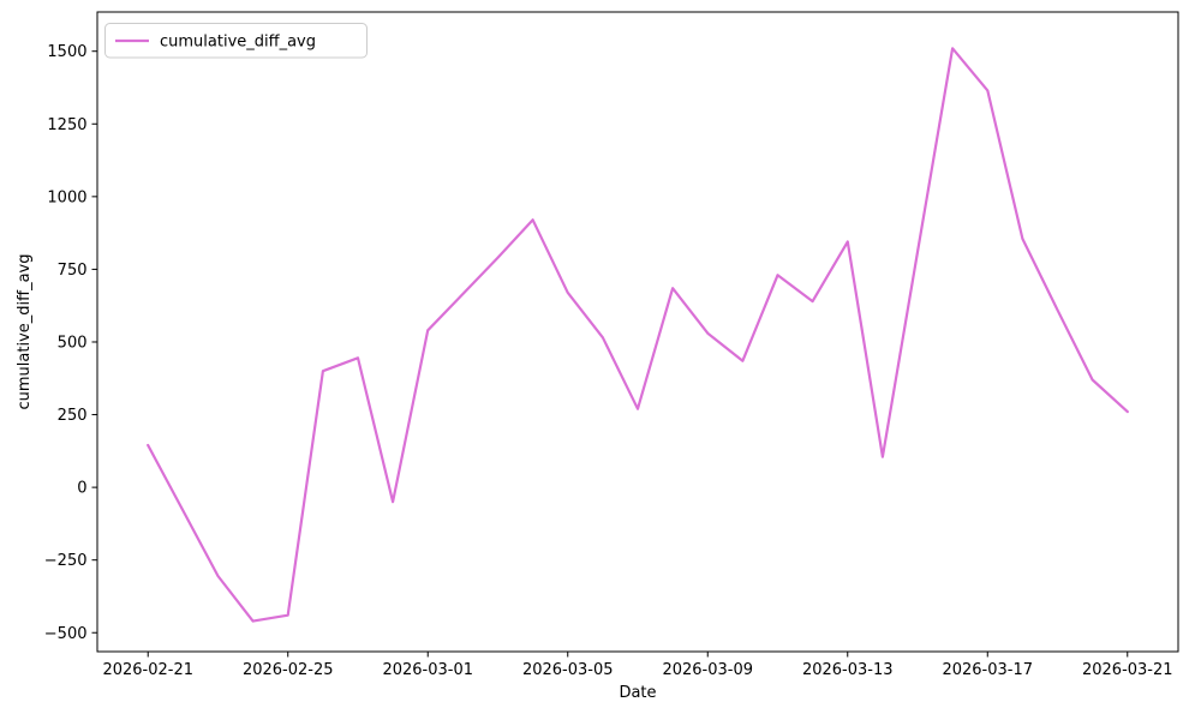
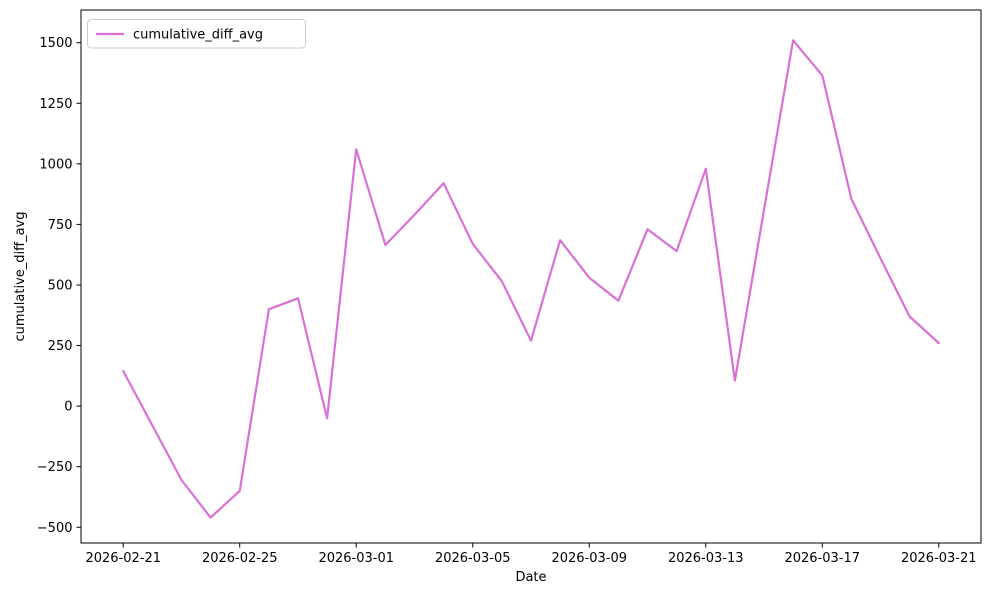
2026-02-25: -440 -> -350
2026-03-01: 540 -> 1060
2026-03-13: 840 -> 980
